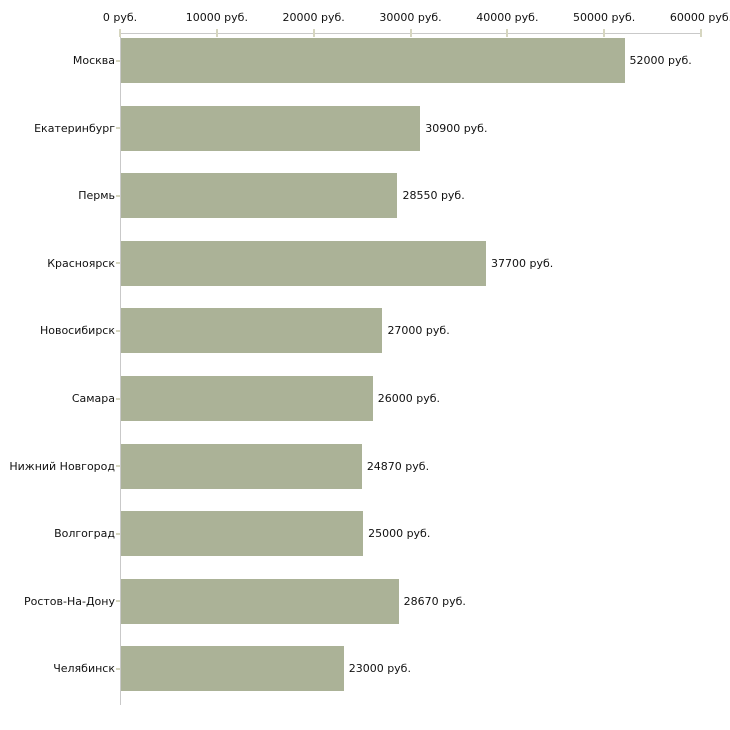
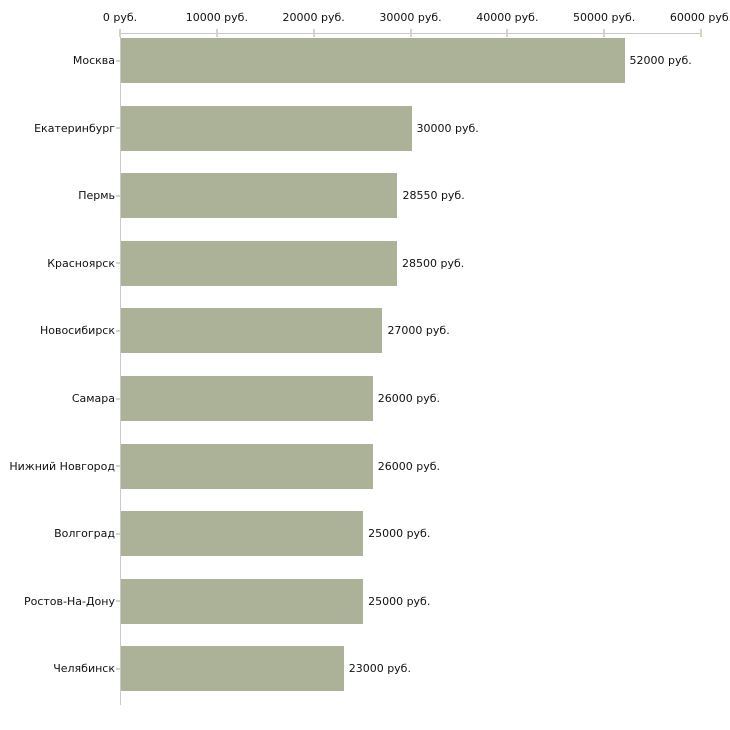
Екатеринбург: 30900 -> 30000
Красноярск: 37700 -> 28500
Нижний Новгород: 24870 -> 26000
Ростов-На-Дону: 28670 -> 25000
